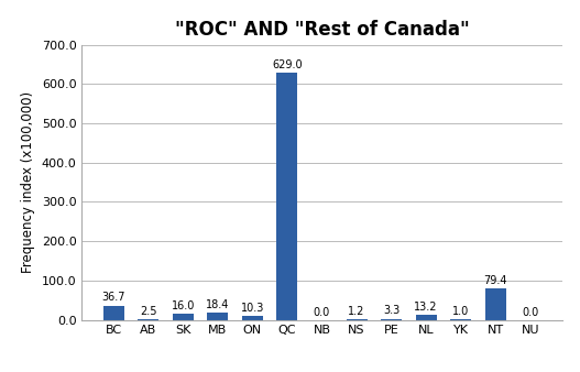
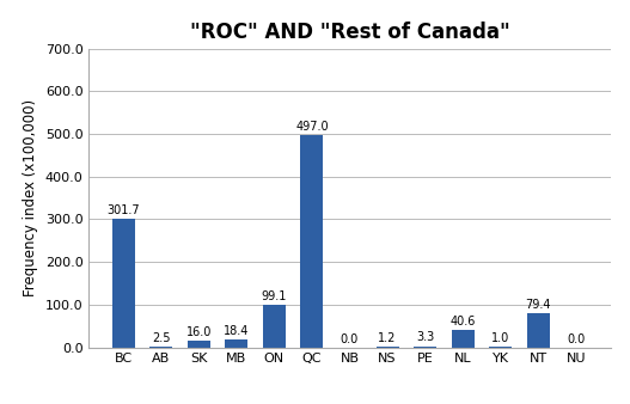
BC: 36.7 -> 301.7
ON: 10.3 -> 99.1
QC: 629.0 -> 497.0
NL: 13.2 -> 40.6
